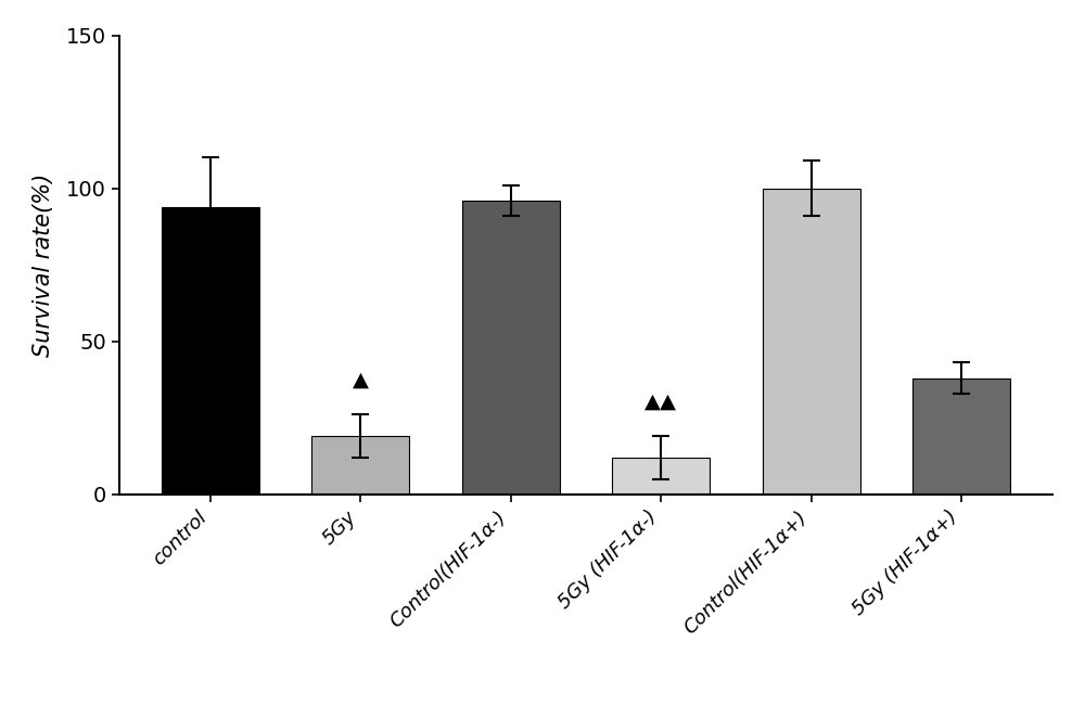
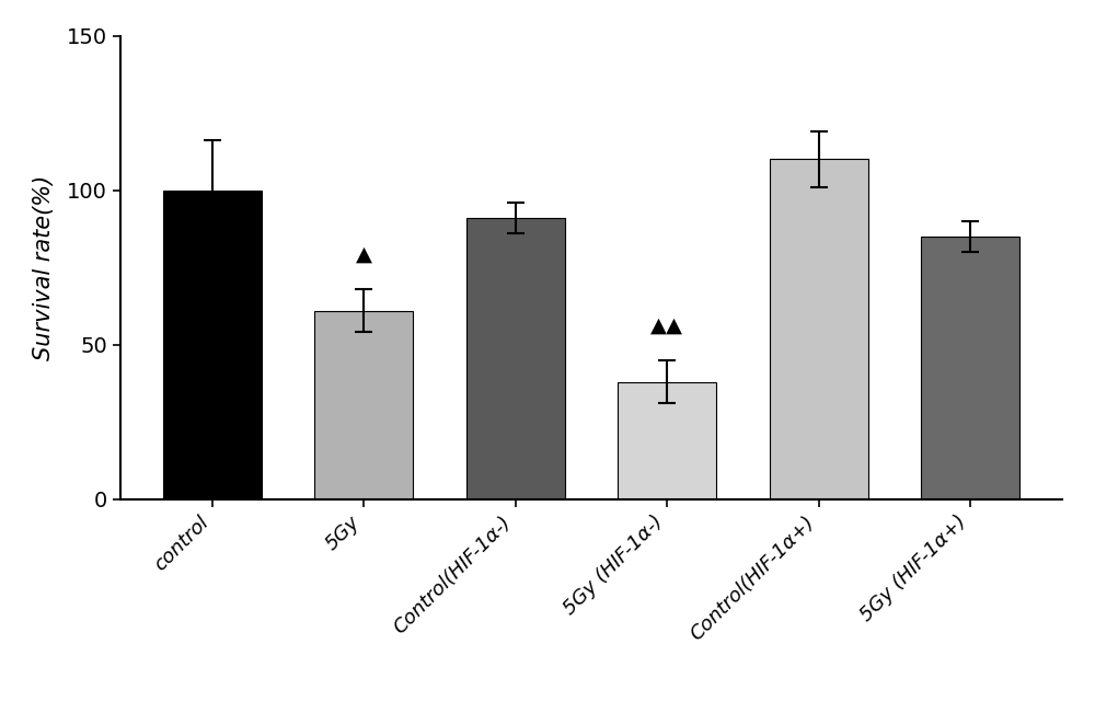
control: 94 -> 100
5Gy: 19 -> 61
Control(HIF-1α-): 96 -> 91
5Gy (HIF-1α-): 12 -> 38
Control(HIF-1α+): 100 -> 110
5Gy (HIF-1α+): 38 -> 85
